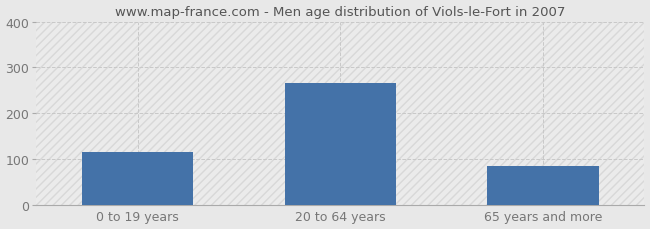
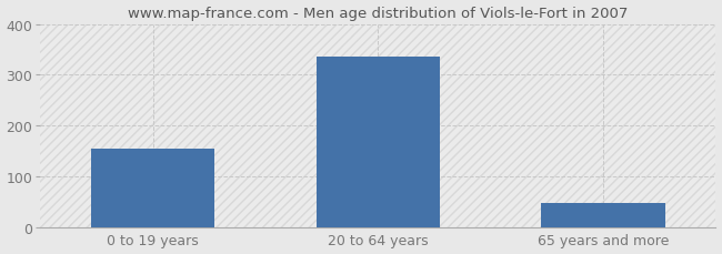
0 to 19 years: 115 -> 155
20 to 64 years: 265 -> 335
65 years and more: 85 -> 48
